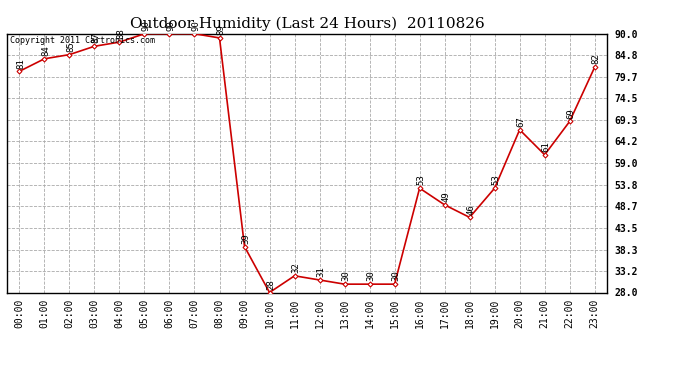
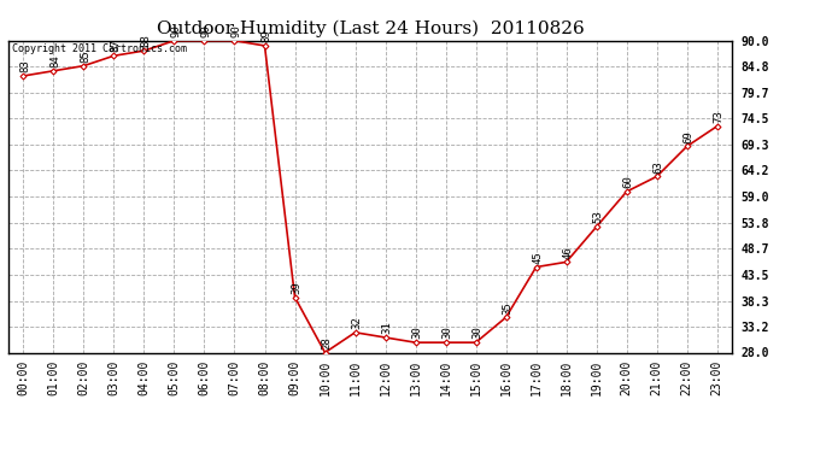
00:00: 81 -> 83
16:00: 53 -> 35
17:00: 49 -> 45
20:00: 67 -> 60
21:00: 61 -> 63
23:00: 82 -> 73
